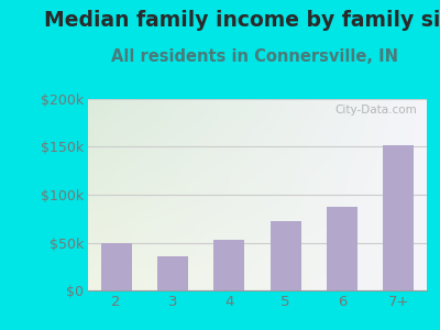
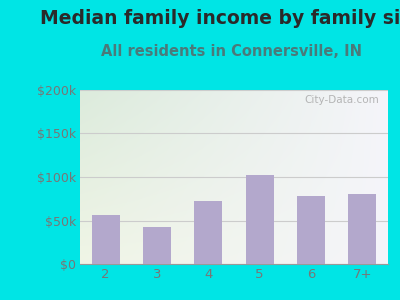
2: $50k -> $56k
3: $36k -> $42k
4: $53k -> $72k
5: $72k -> $102k
6: $87k -> $78k
7+: $152k -> $80k
